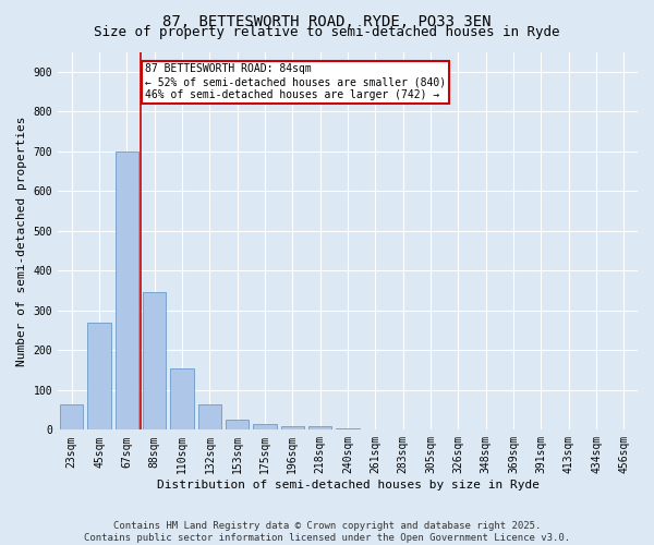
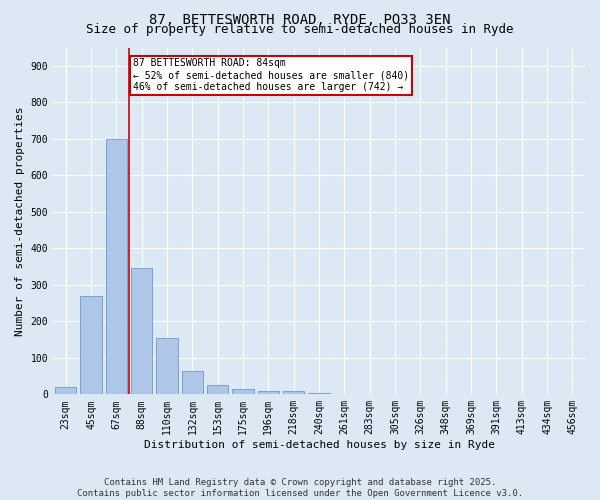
23sqm: 65 -> 20
